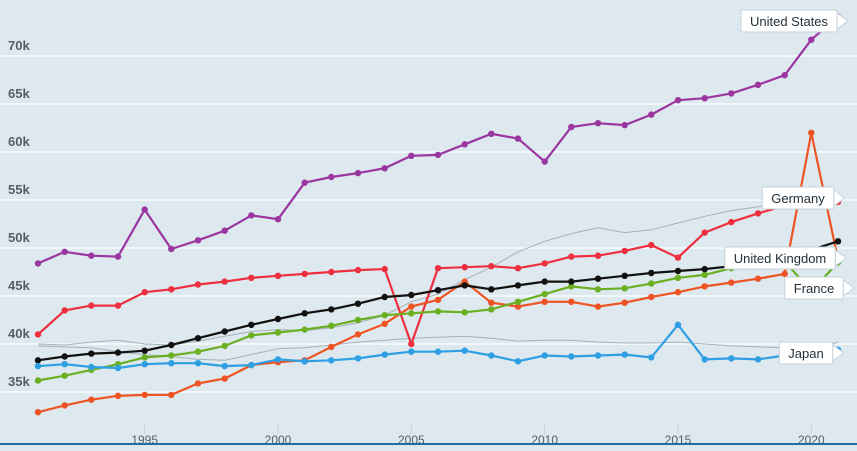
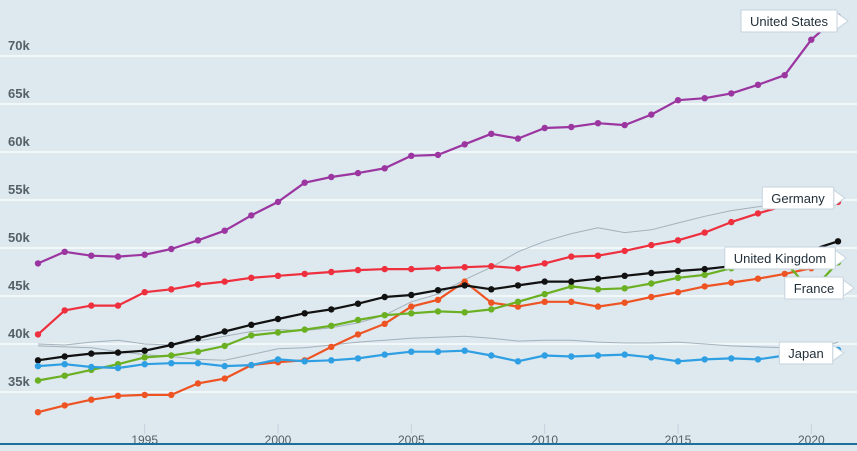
United States/1995: 54k -> 49k
United States/2000: 53k -> 55k
Germany/2005: 40k -> 48k
United States/2010: 59k -> 62k
Germany/2015: 49k -> 51k
Japan/2015: 42k -> 38k
United Kingdom/2020: 62k -> 48k
